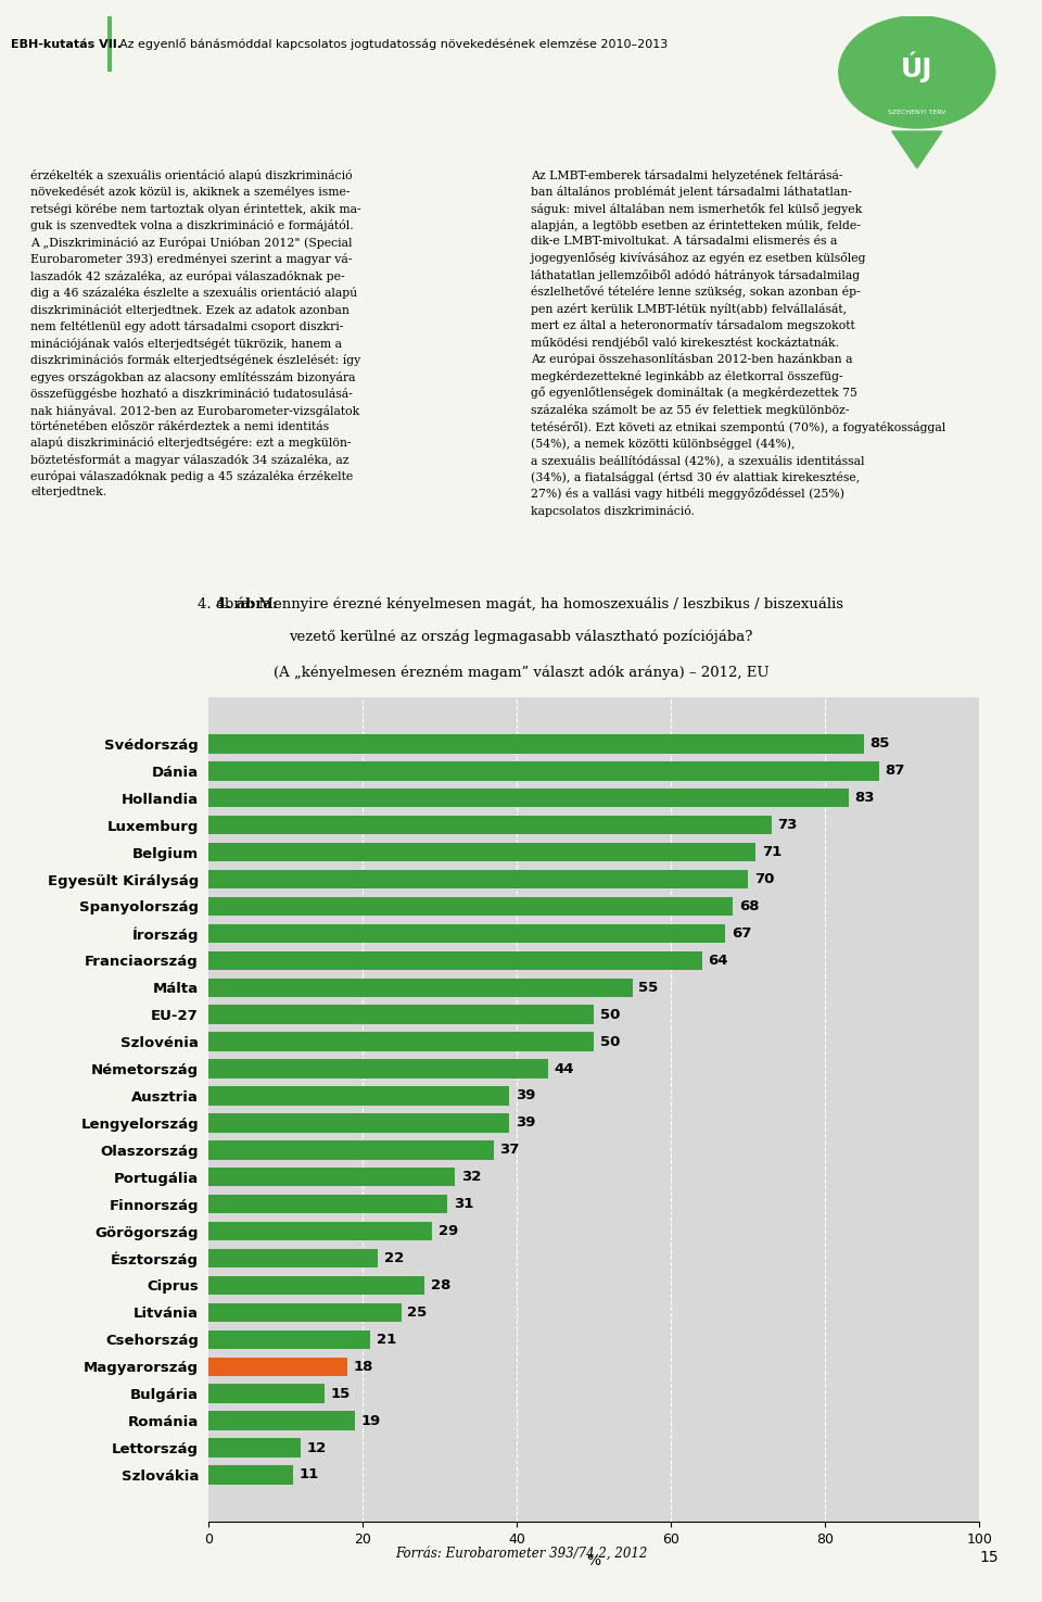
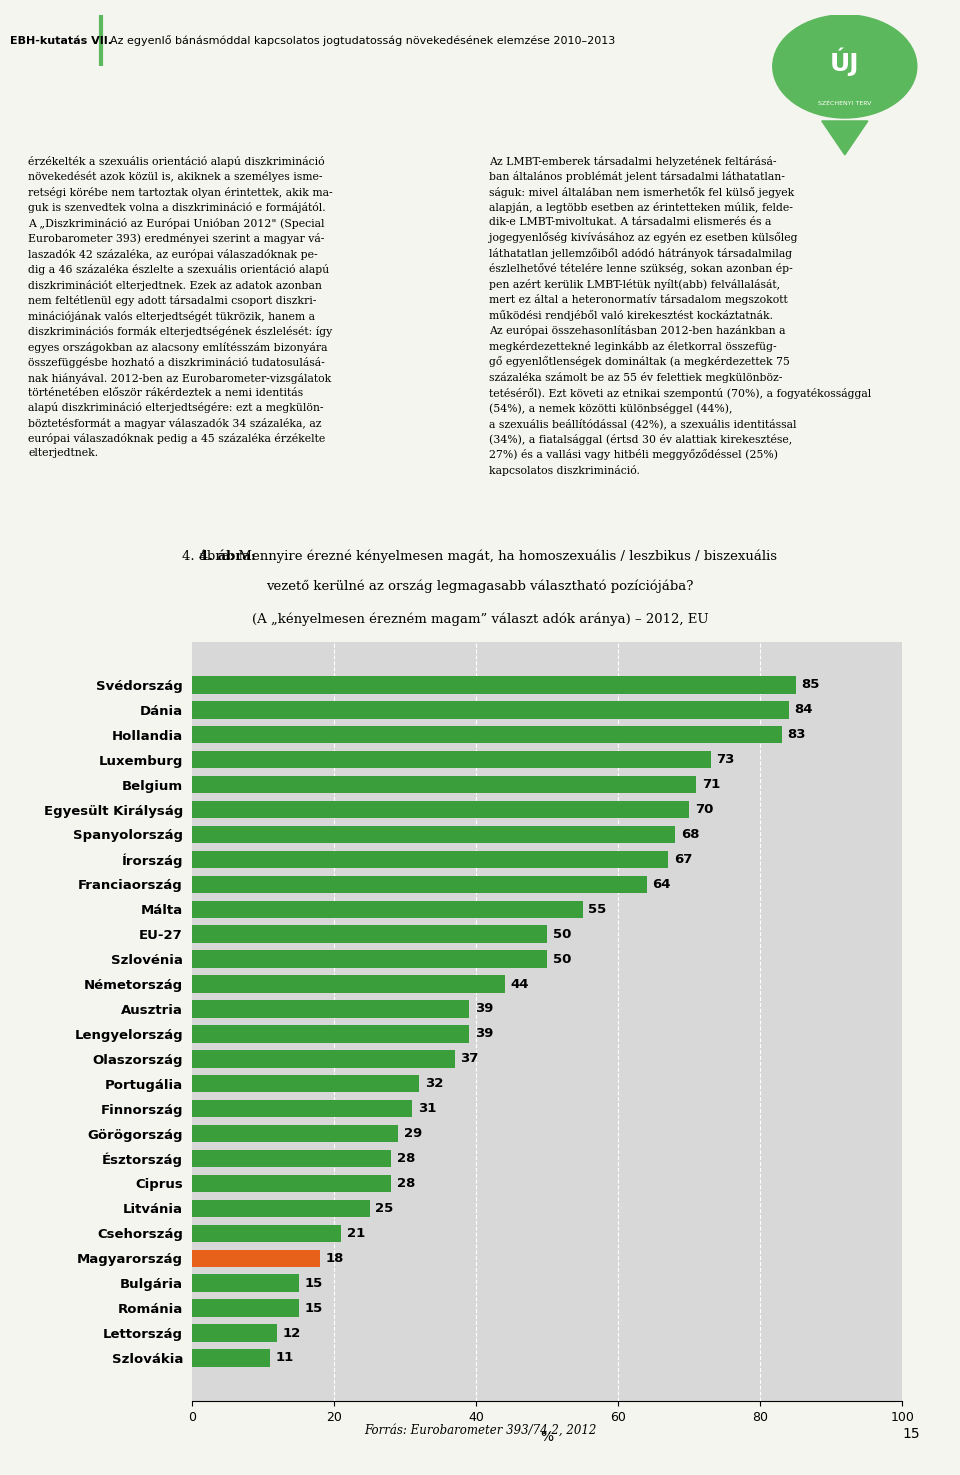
Dánia: 87 -> 84
Észtország: 22 -> 28
Románia: 19 -> 15
